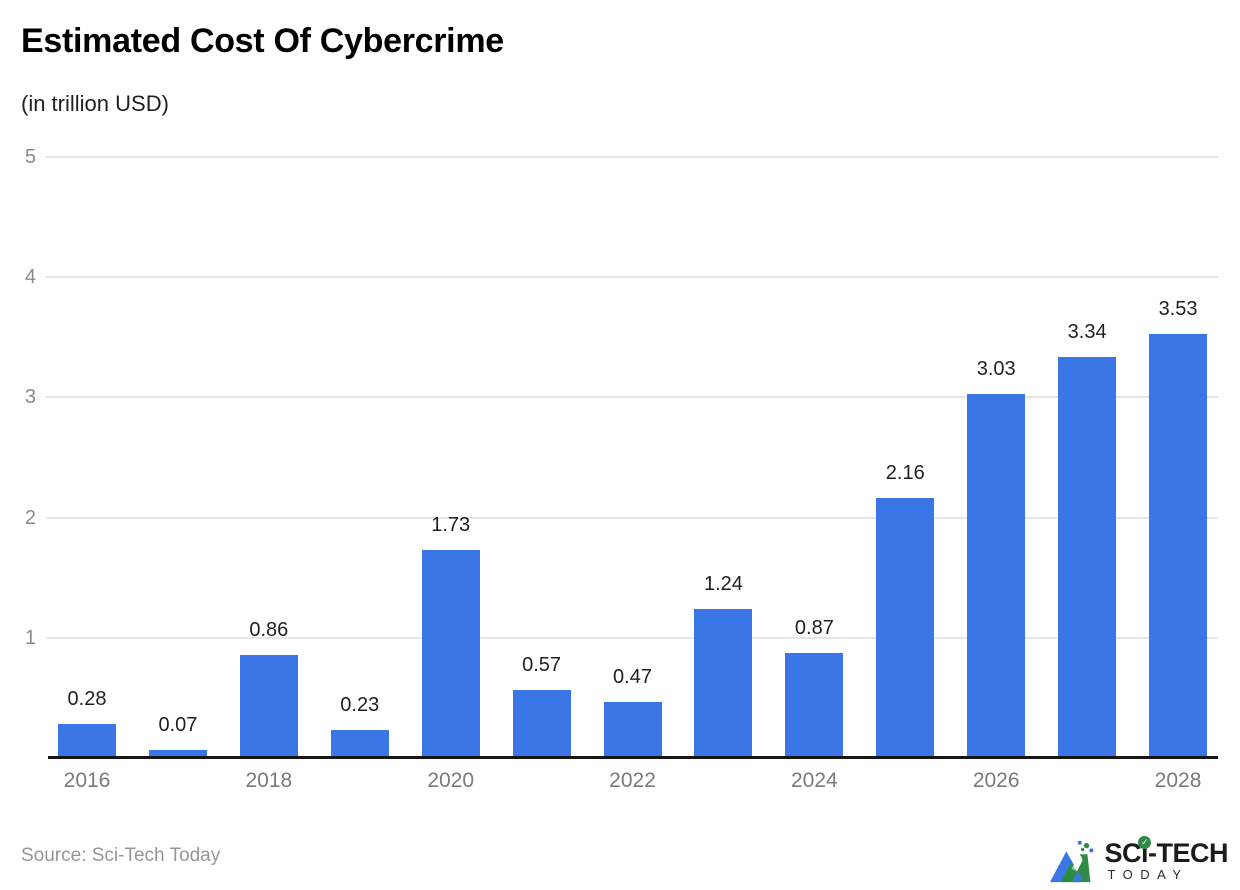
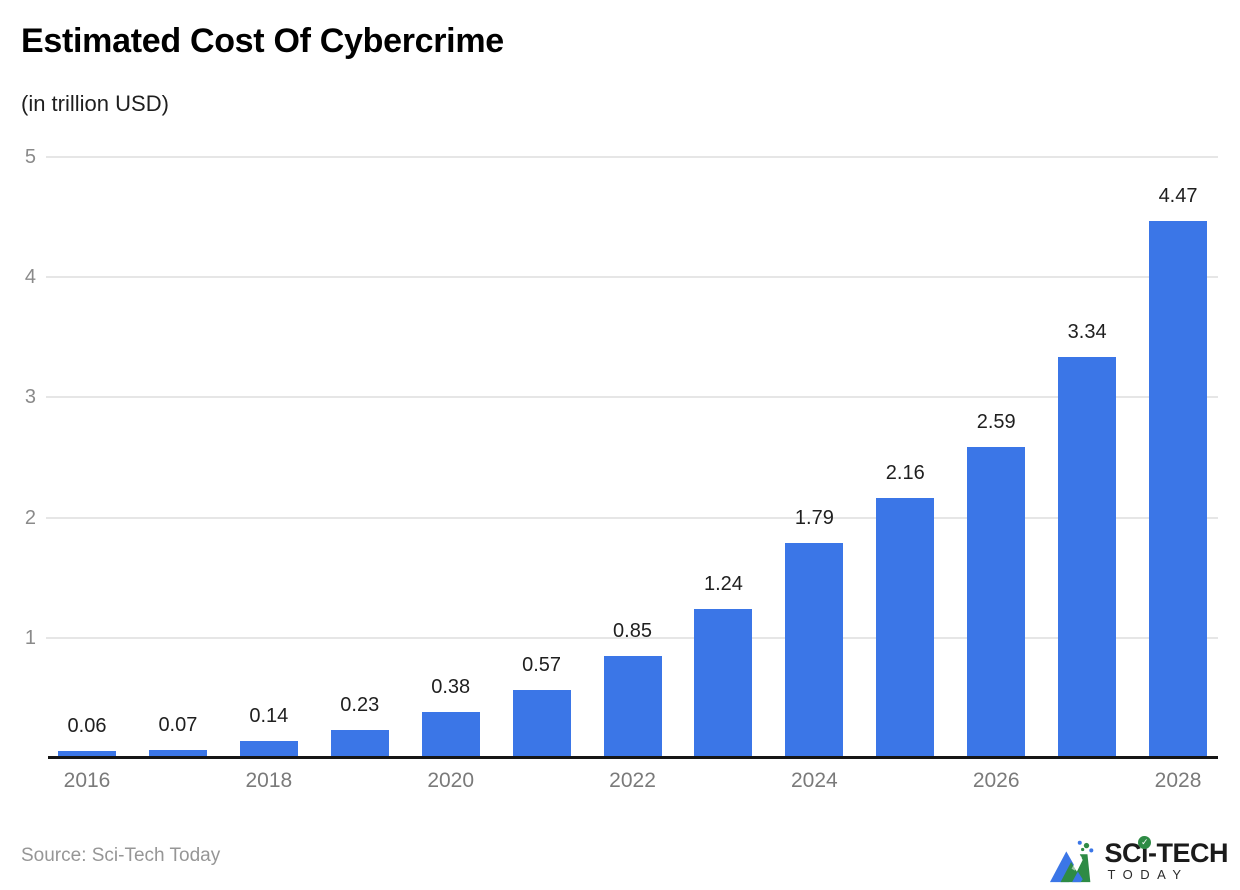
2016: 0.28 -> 0.06
2018: 0.86 -> 0.14
2020: 1.73 -> 0.38
2022: 0.47 -> 0.85
2024: 0.87 -> 1.79
2026: 3.03 -> 2.59
2028: 3.53 -> 4.47
